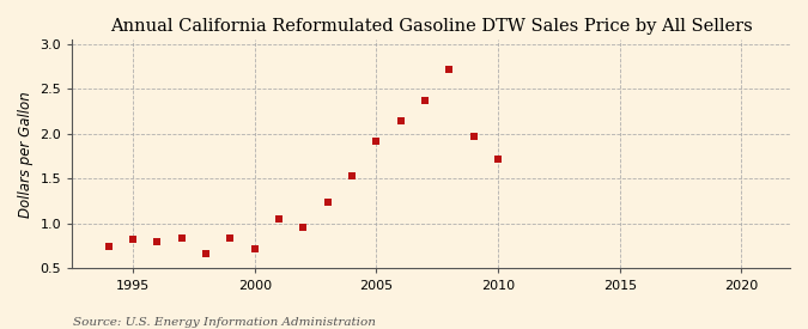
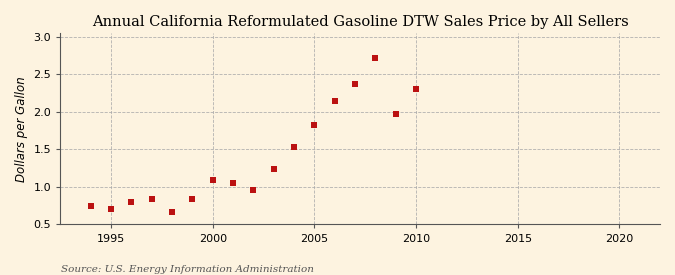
1995: 0.82 -> 0.70
2000: 0.72 -> 1.09
2005: 1.92 -> 1.83
2010: 1.72 -> 2.30
